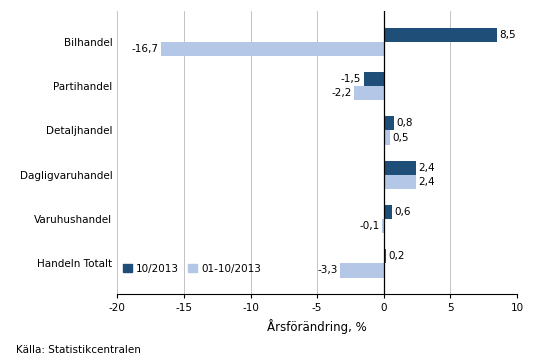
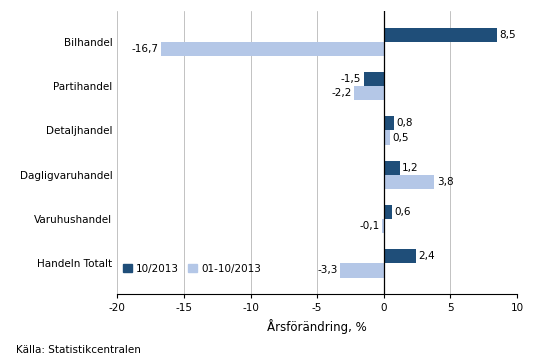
10/2013/Dagligvaruhandel: 2,4 -> 1,2
01-10/2013/Dagligvaruhandel: 2,4 -> 3,8
10/2013/Handeln Totalt: 0,2 -> 2,4
